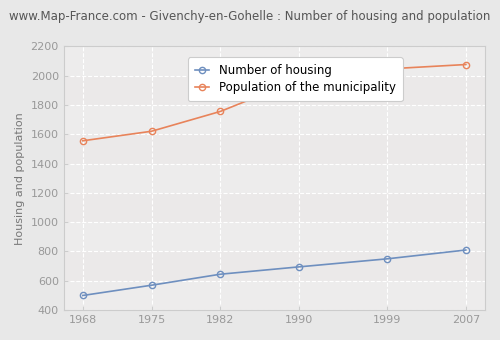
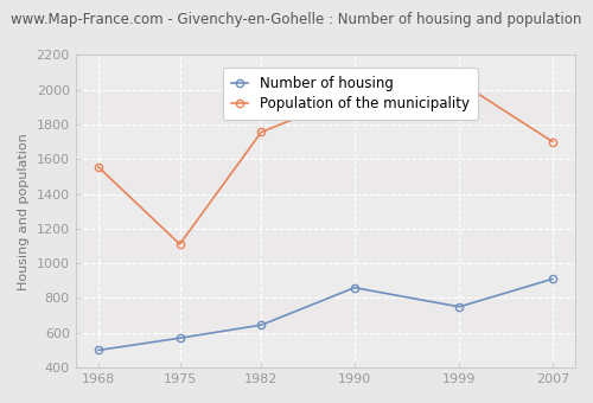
Population of the municipality/1975: 1620 -> 1110
Number of housing/1990: 700 -> 860
Number of housing/2007: 810 -> 910
Population of the municipality/2007: 2080 -> 1700
